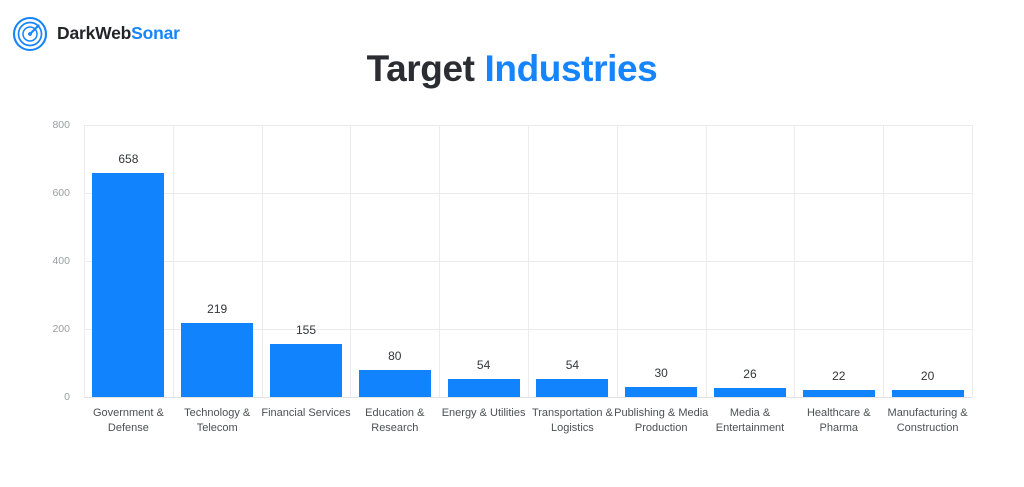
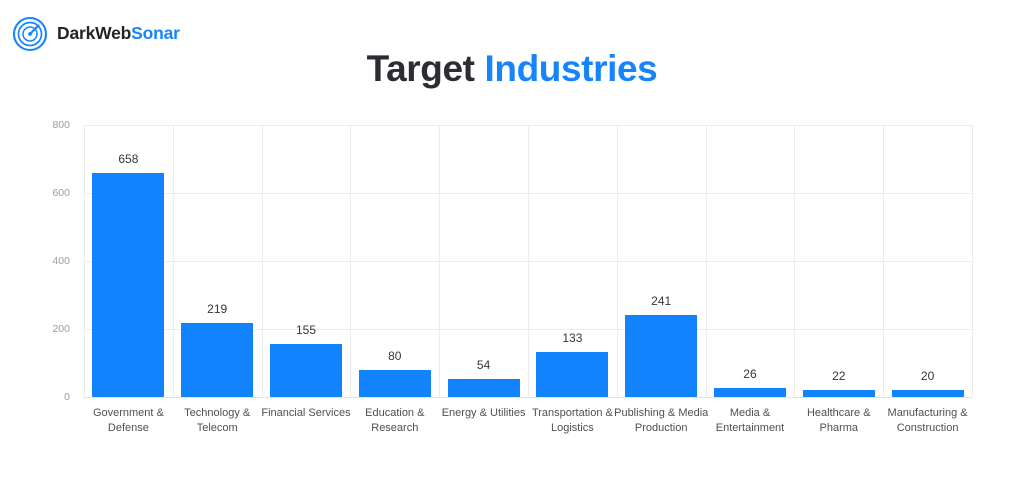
Transportation & Logistics: 54 -> 133
Publishing & Media Production: 30 -> 241
